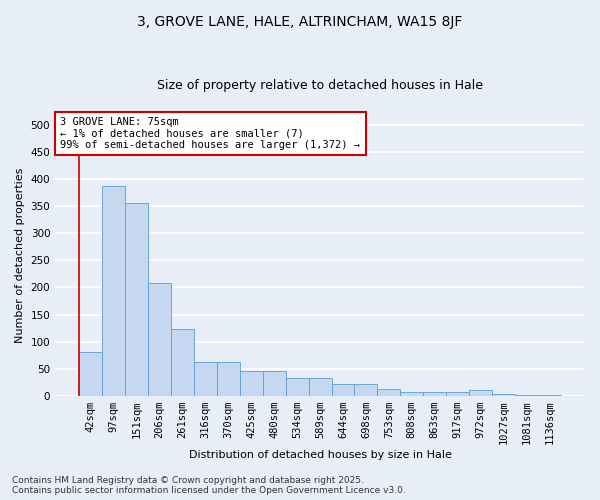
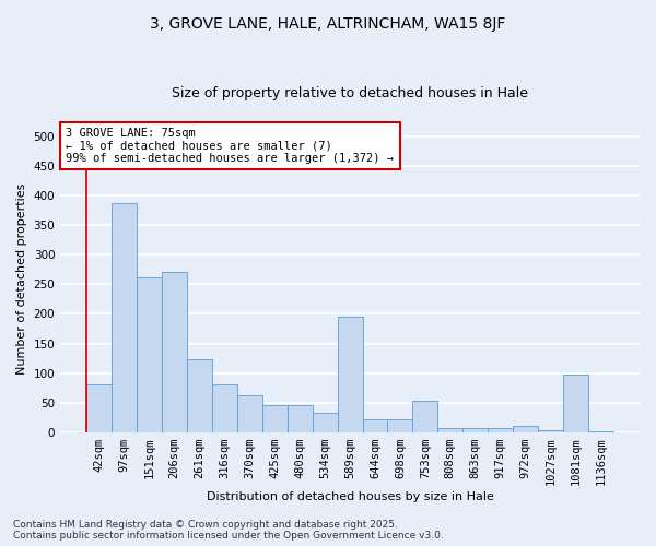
151sqm: 355 -> 262
206sqm: 208 -> 270
316sqm: 63 -> 80
589sqm: 32 -> 196
753sqm: 13 -> 54
1081sqm: 2 -> 98
